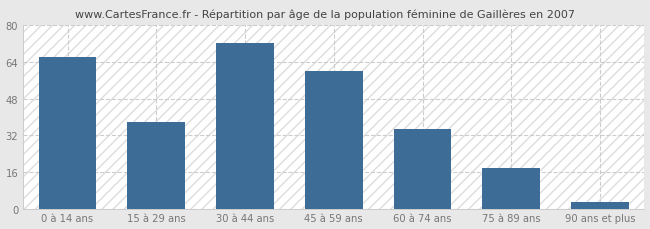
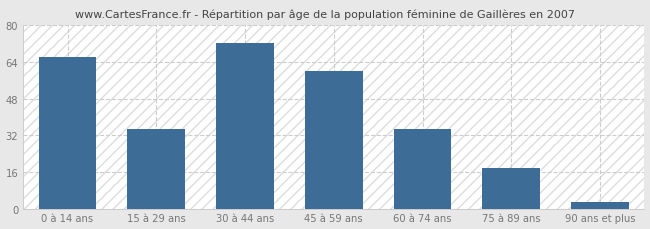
15 à 29 ans: 38 -> 35
